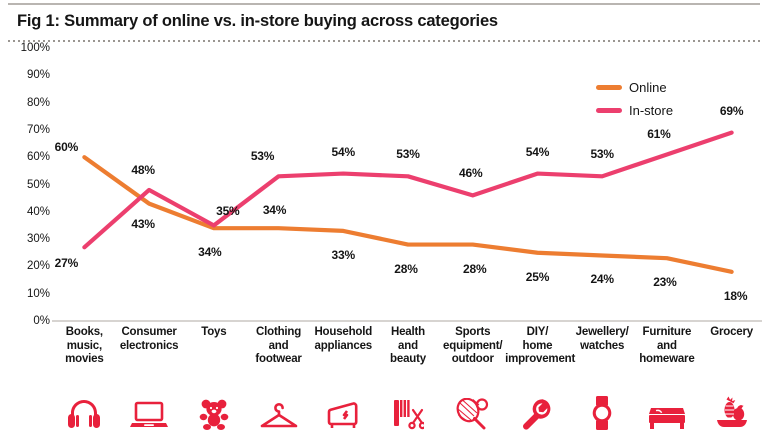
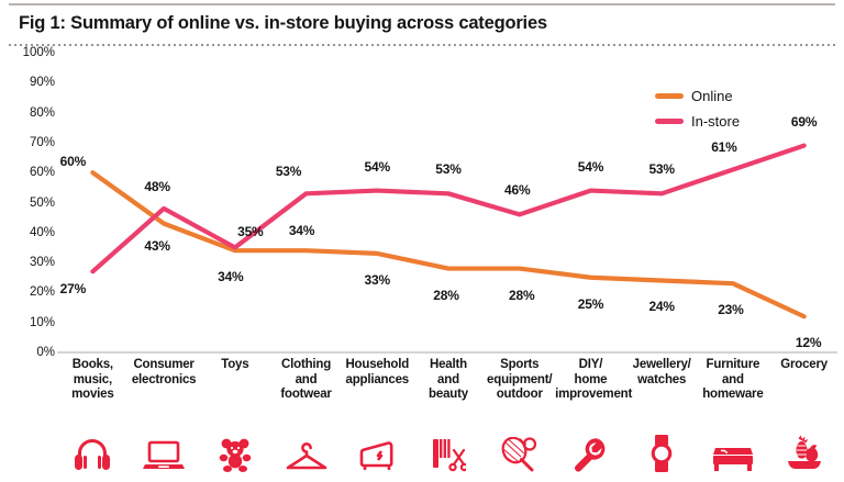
Online/Grocery: 18% -> 12%
